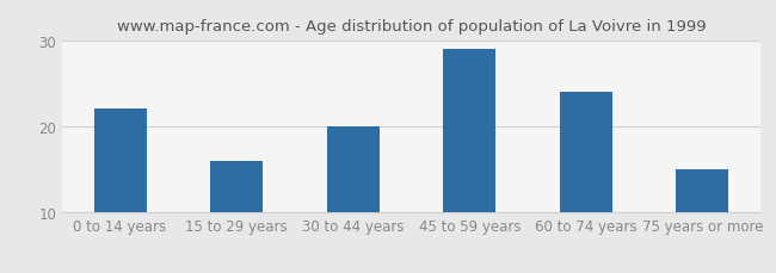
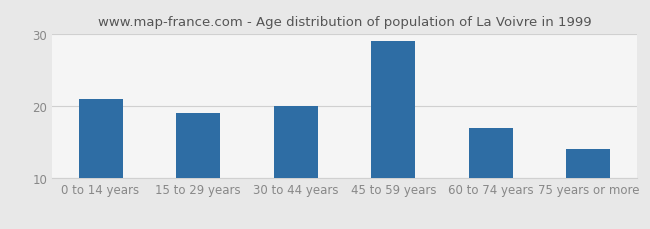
0 to 14 years: 22 -> 21
15 to 29 years: 16 -> 19
60 to 74 years: 24 -> 17
75 years or more: 15 -> 14
